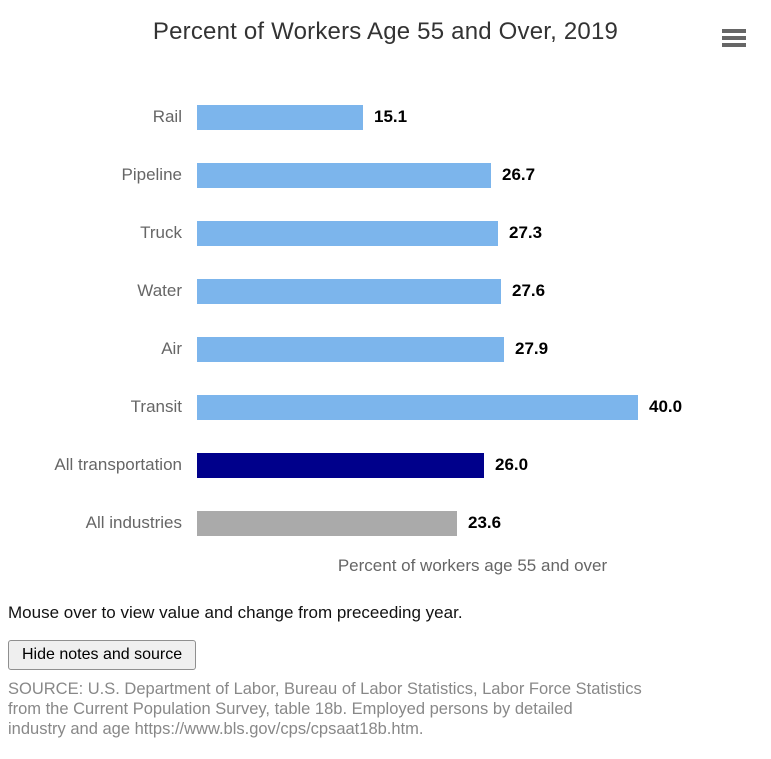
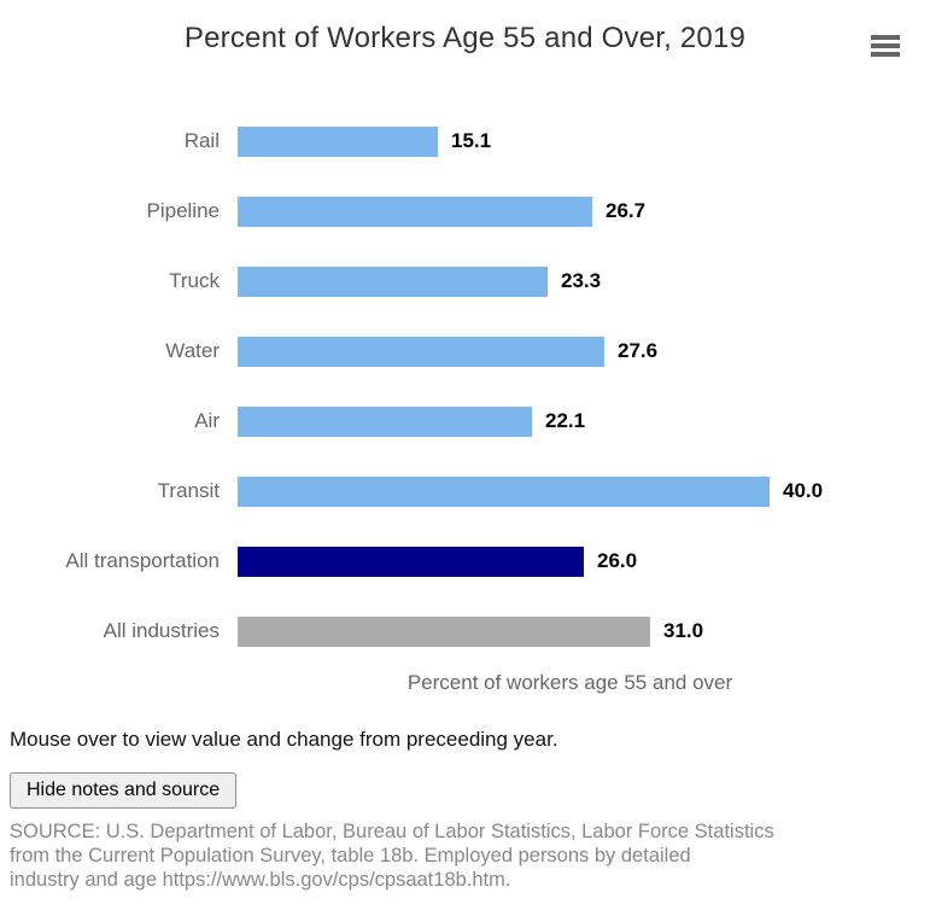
Truck: 27.3 -> 23.3
Air: 27.9 -> 22.1
All industries: 23.6 -> 31.0
